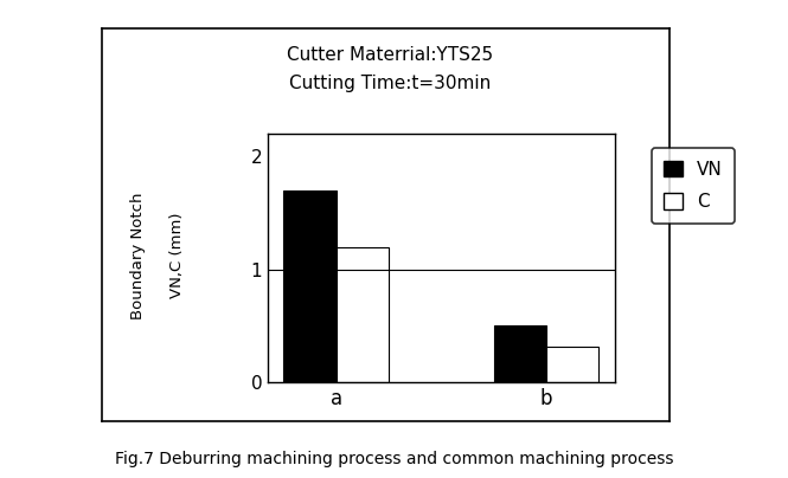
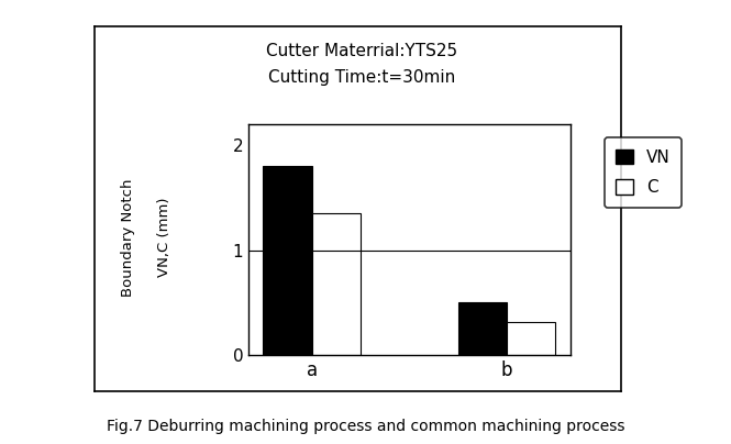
VN/a: 1.7 -> 1.8
C/a: 1.20 -> 1.35
